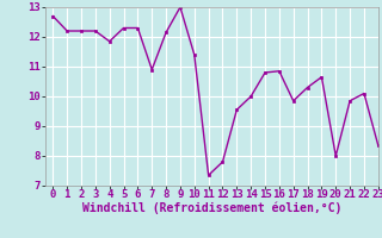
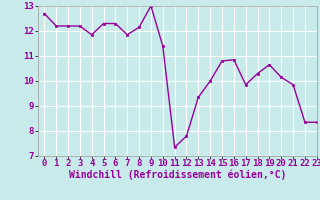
7: 10.90 -> 11.85
13: 9.55 -> 9.35
20: 8.00 -> 10.15
22: 10.10 -> 8.35
